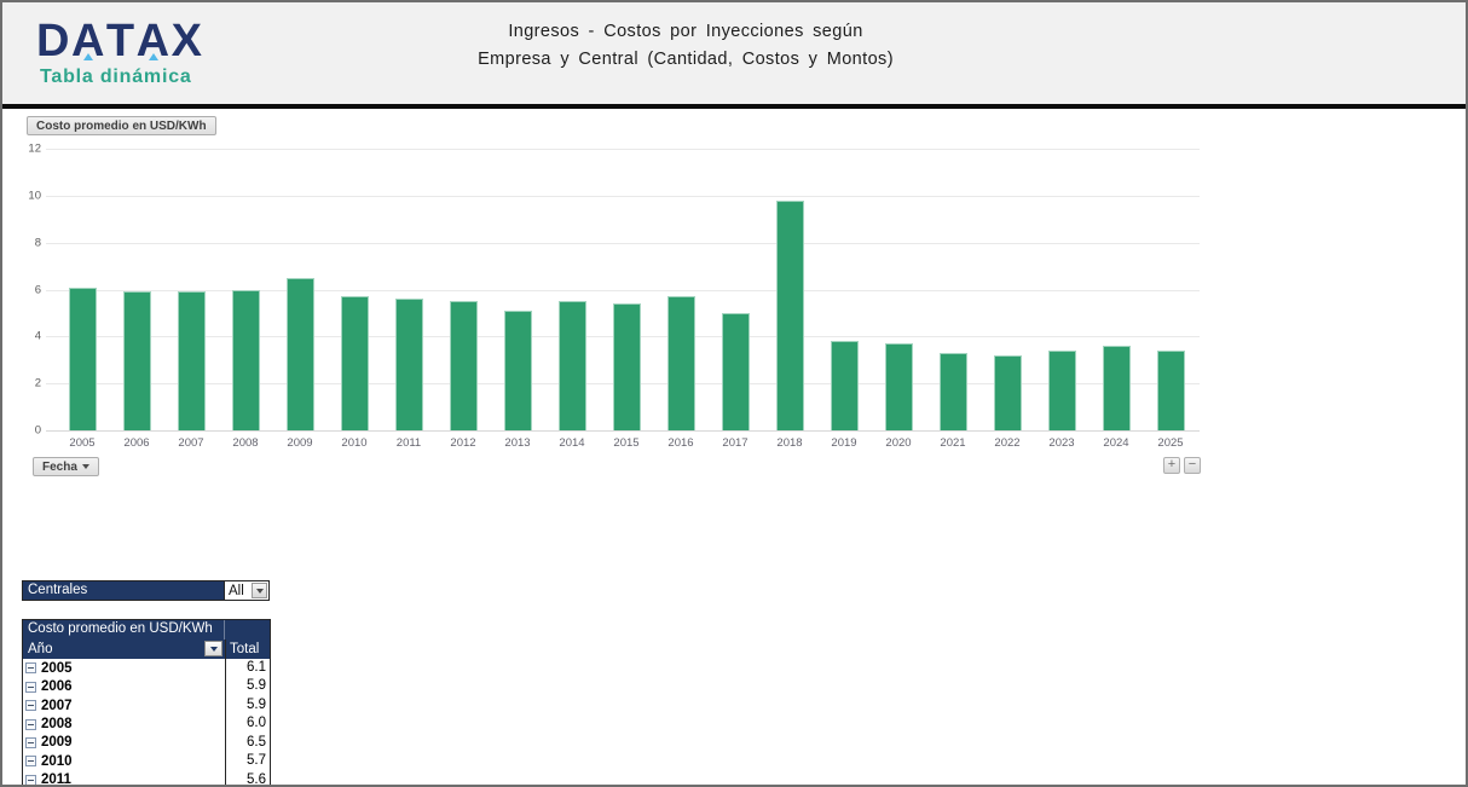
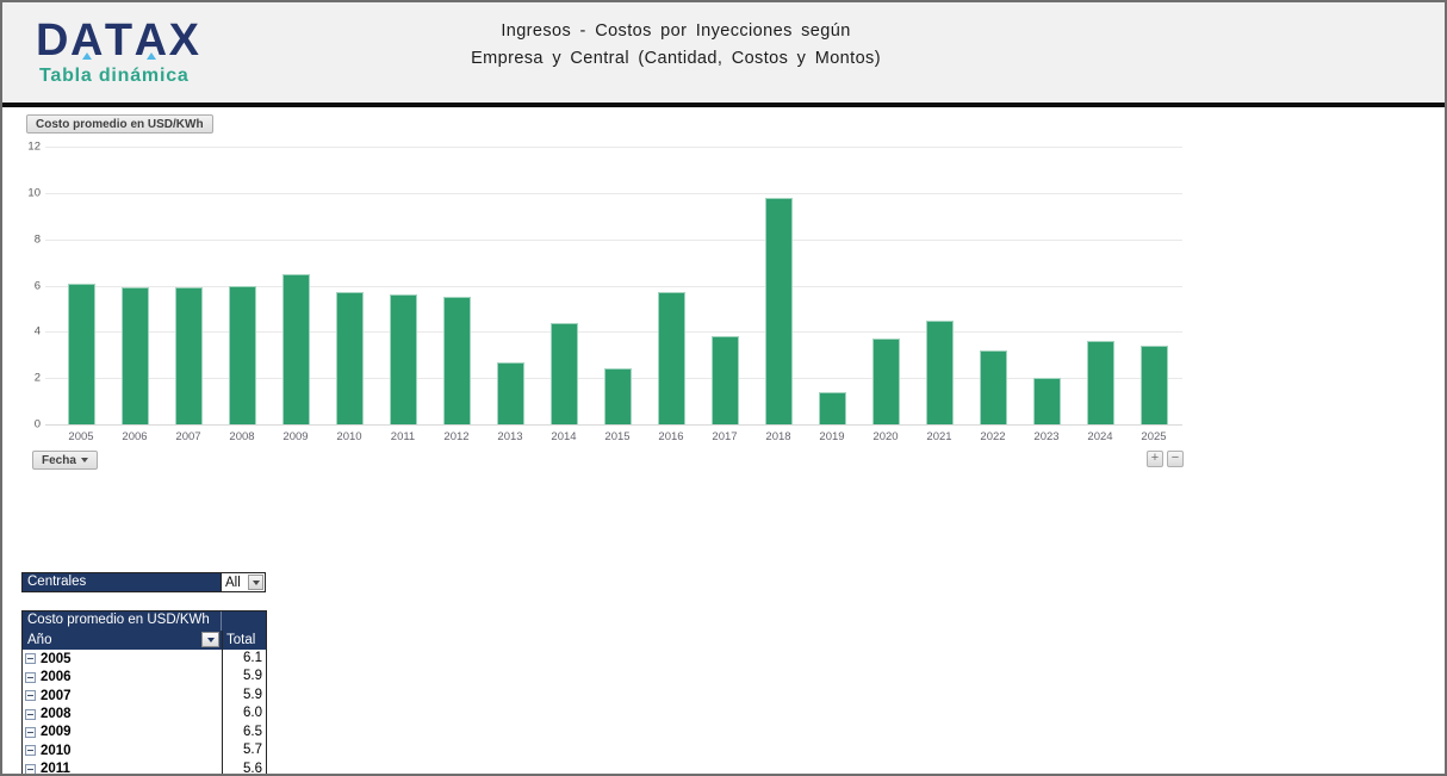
2013: 5.1 -> 2.7
2014: 5.5 -> 4.4
2015: 5.4 -> 2.4
2017: 5.0 -> 3.8
2019: 3.8 -> 1.4
2021: 3.3 -> 4.5
2023: 3.4 -> 2.0
